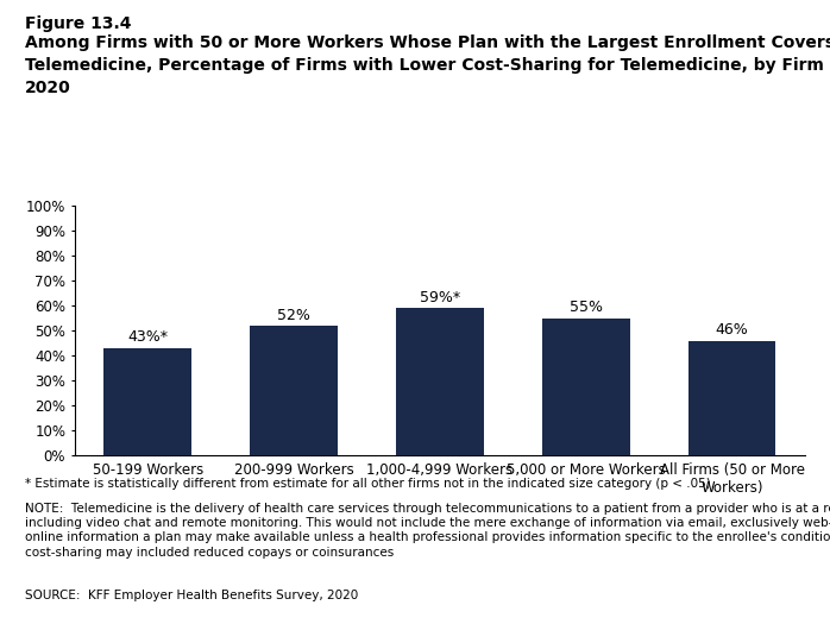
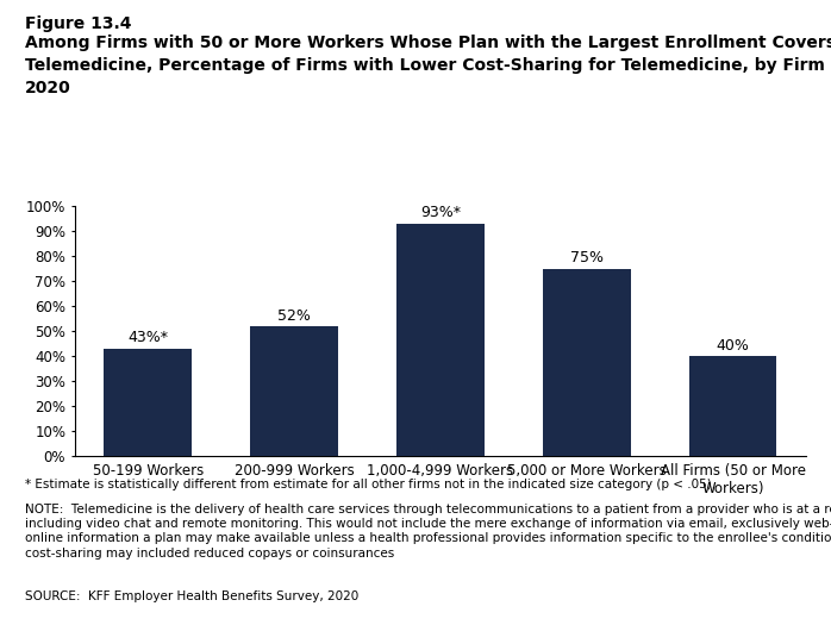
1,000-4,999 Workers: 59%* -> 93%*
5,000 or More Workers: 55% -> 75%
All Firms (50 or More Workers): 46% -> 40%
